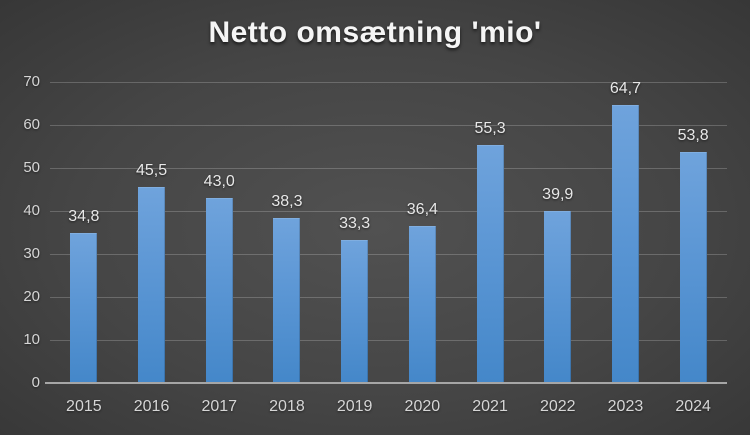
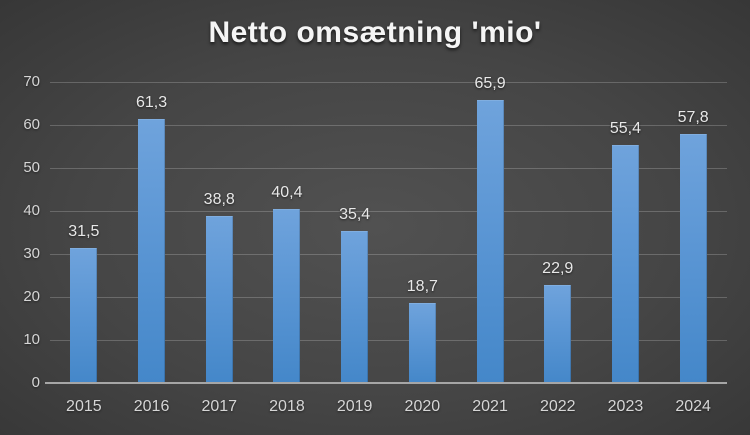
2015: 34,8 -> 31,5
2016: 45,5 -> 61,3
2017: 43,0 -> 38,8
2018: 38,3 -> 40,4
2019: 33,3 -> 35,4
2020: 36,4 -> 18,7
2021: 55,3 -> 65,9
2022: 39,9 -> 22,9
2023: 64,7 -> 55,4
2024: 53,8 -> 57,8
